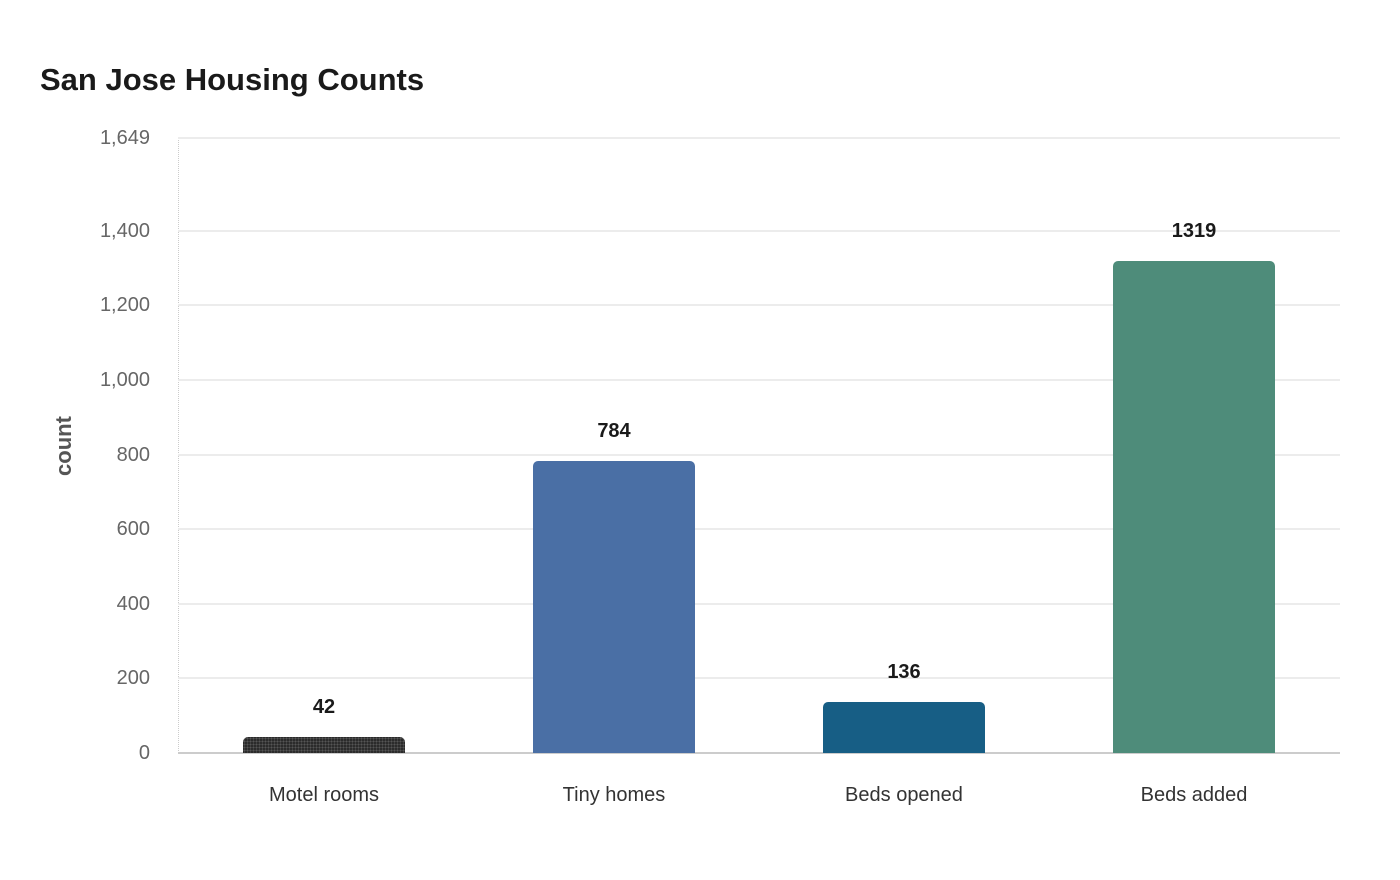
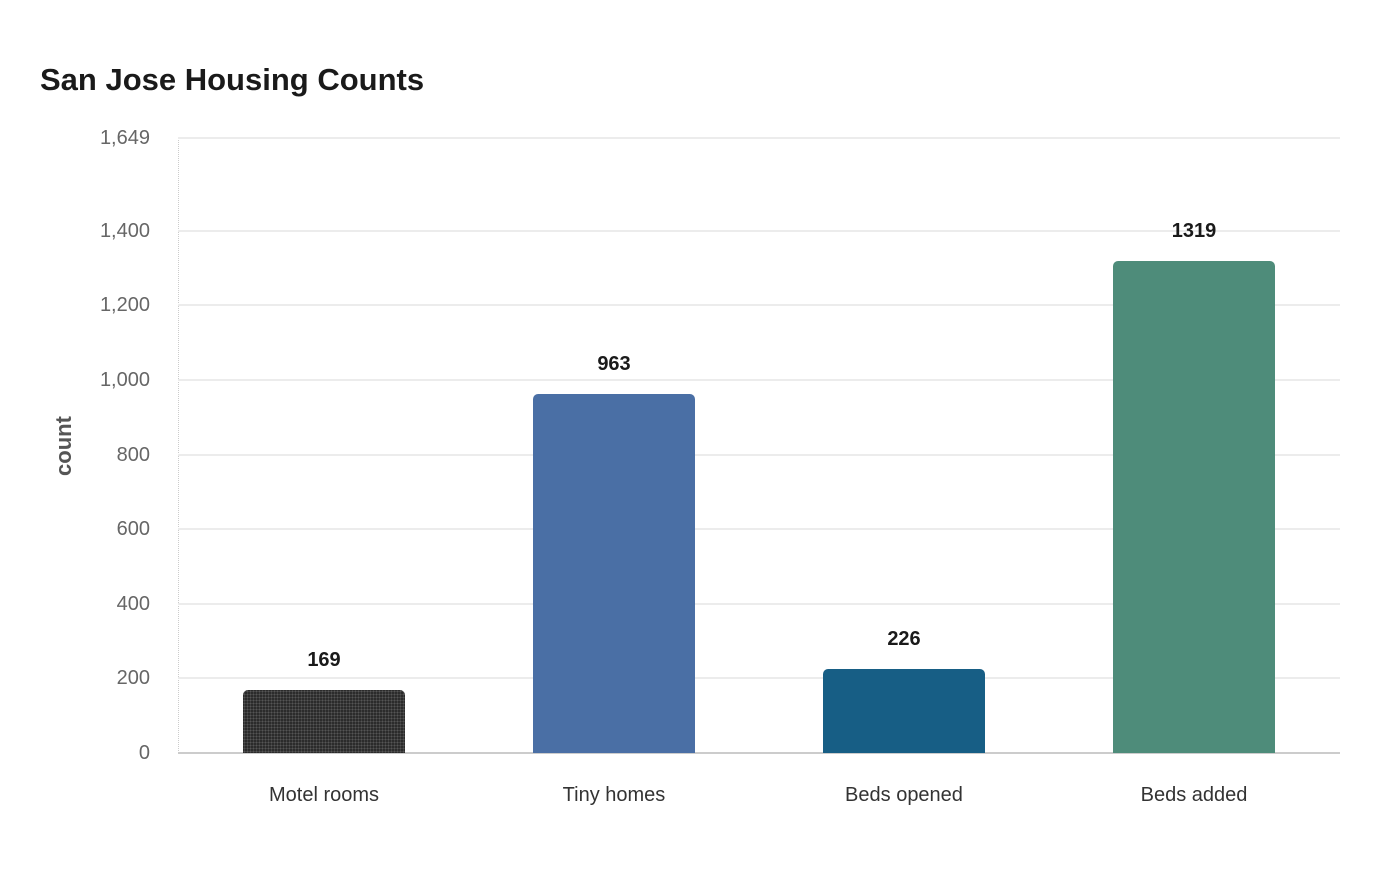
Motel rooms: 42 -> 169
Tiny homes: 784 -> 963
Beds opened: 136 -> 226
